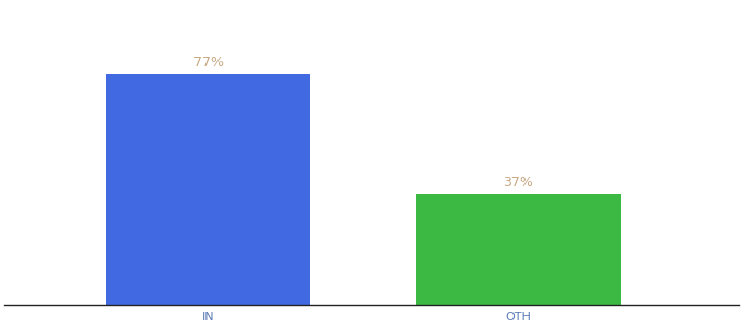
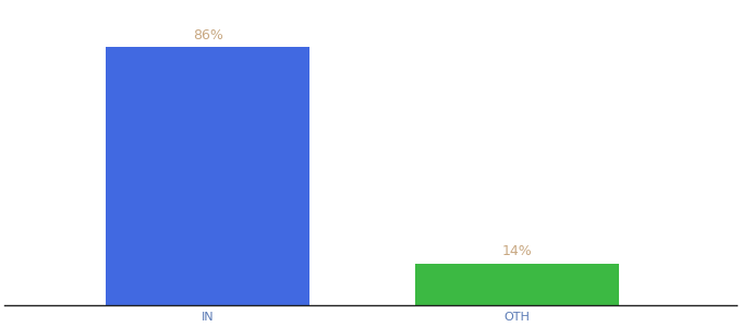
IN: 77% -> 86%
OTH: 37% -> 14%
